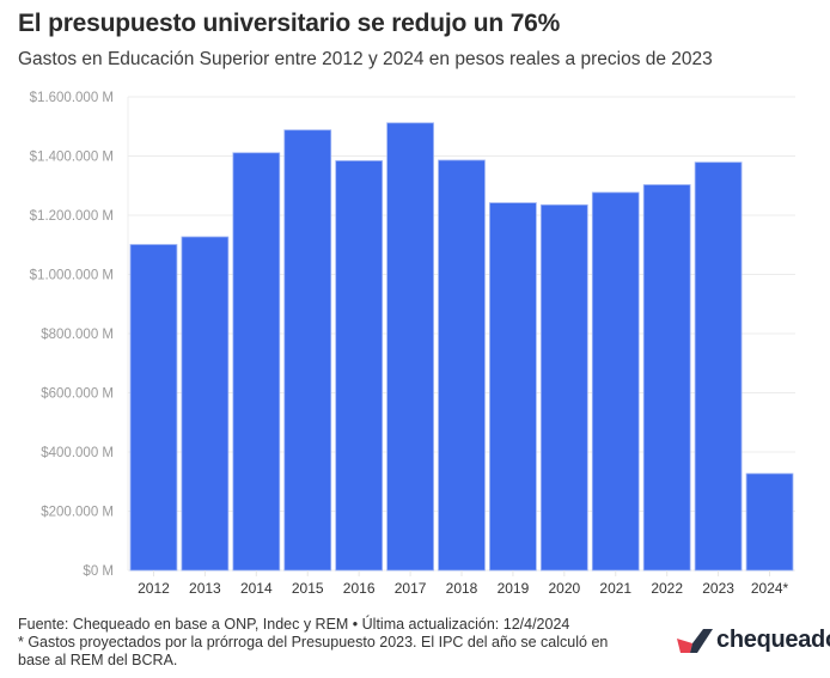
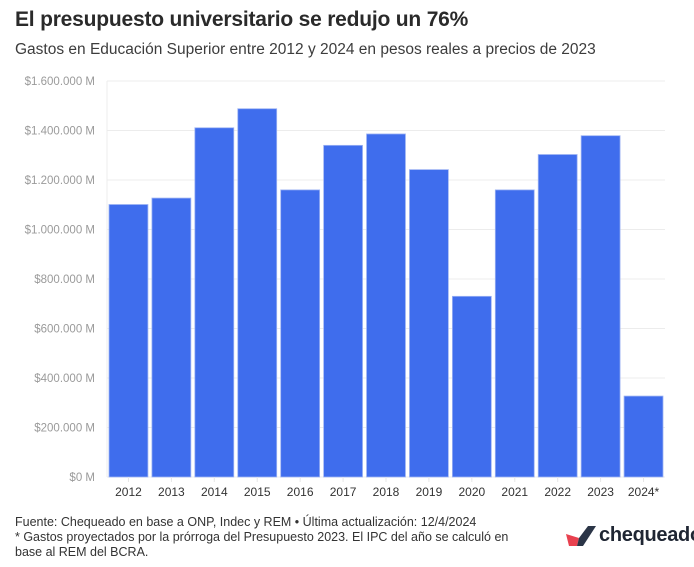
2016: $1380000M -> $1160000M
2017: $1510000M -> $1340000M
2020: $1240000M -> $730000M
2021: $1280000M -> $1160000M
